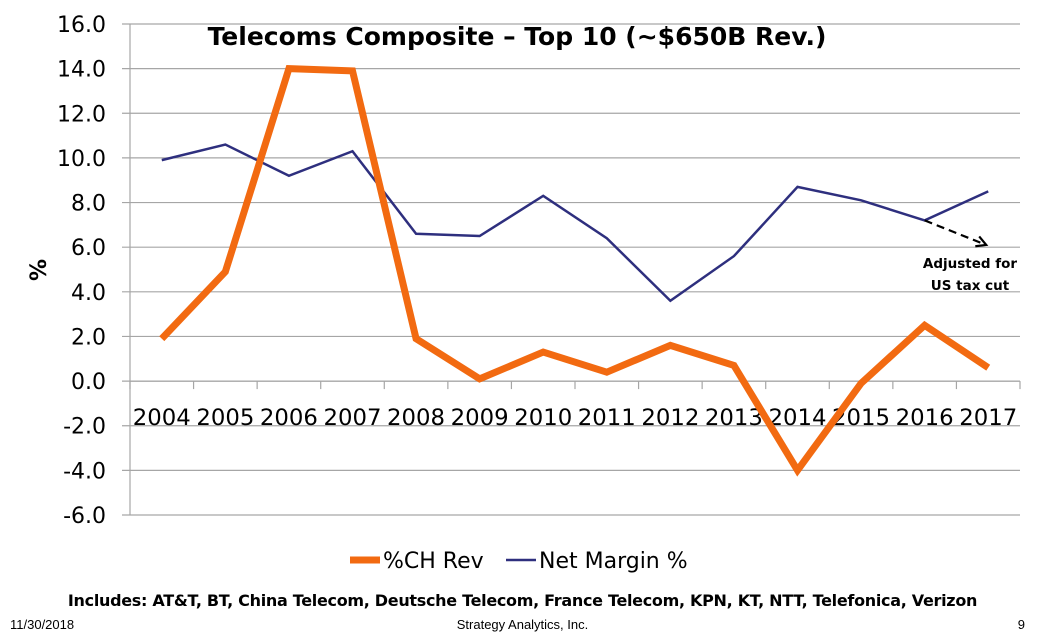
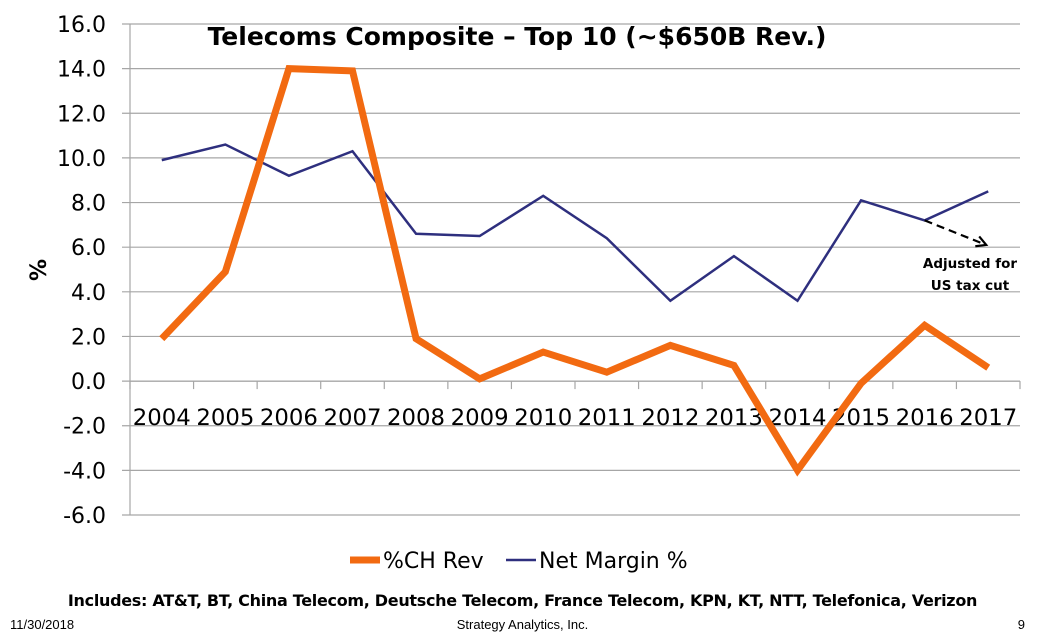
Net Margin %/2014: 8.7 -> 3.6
